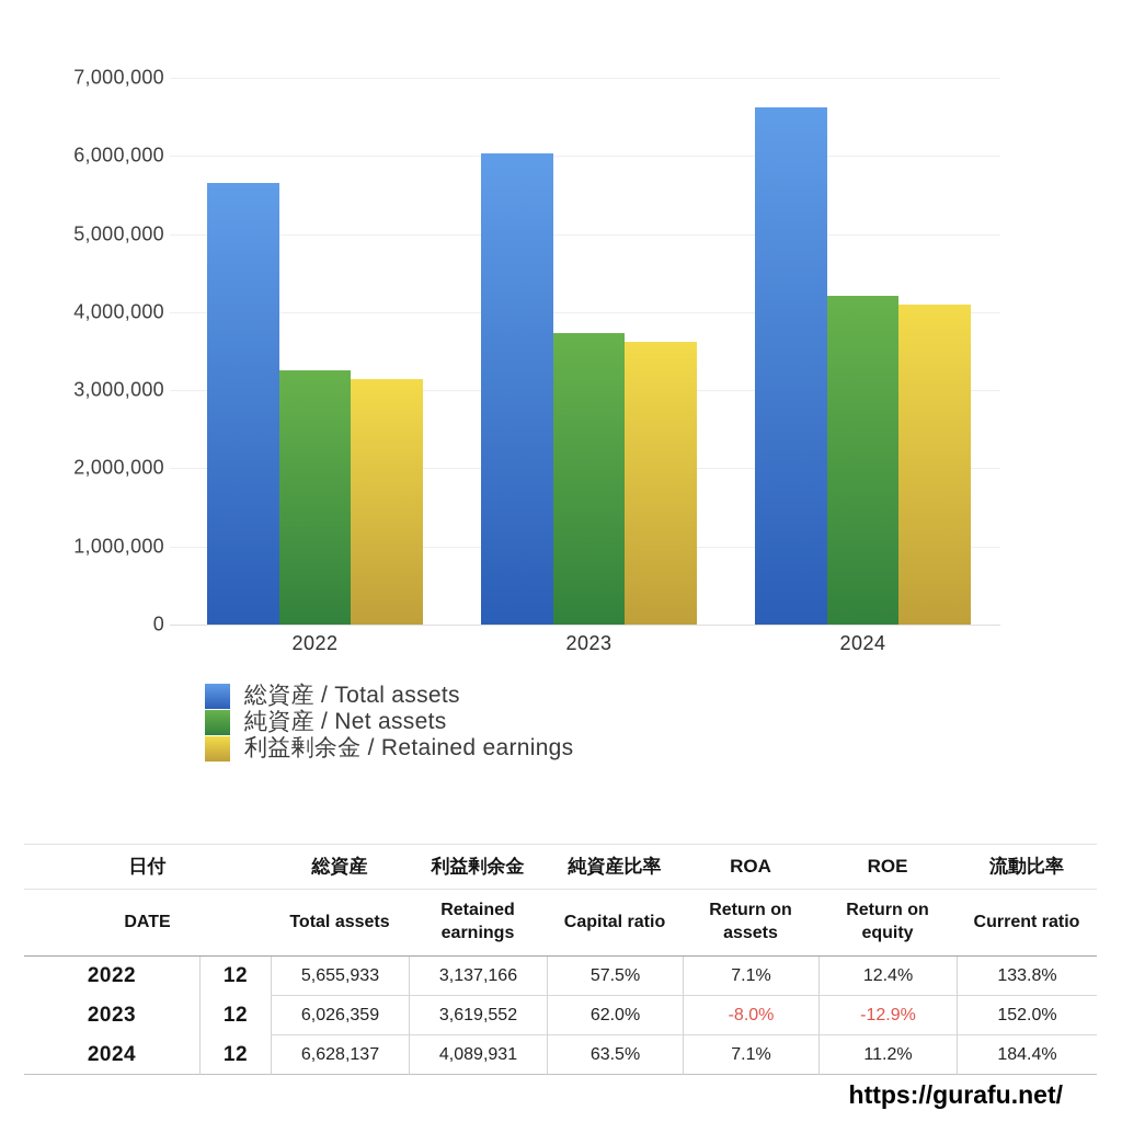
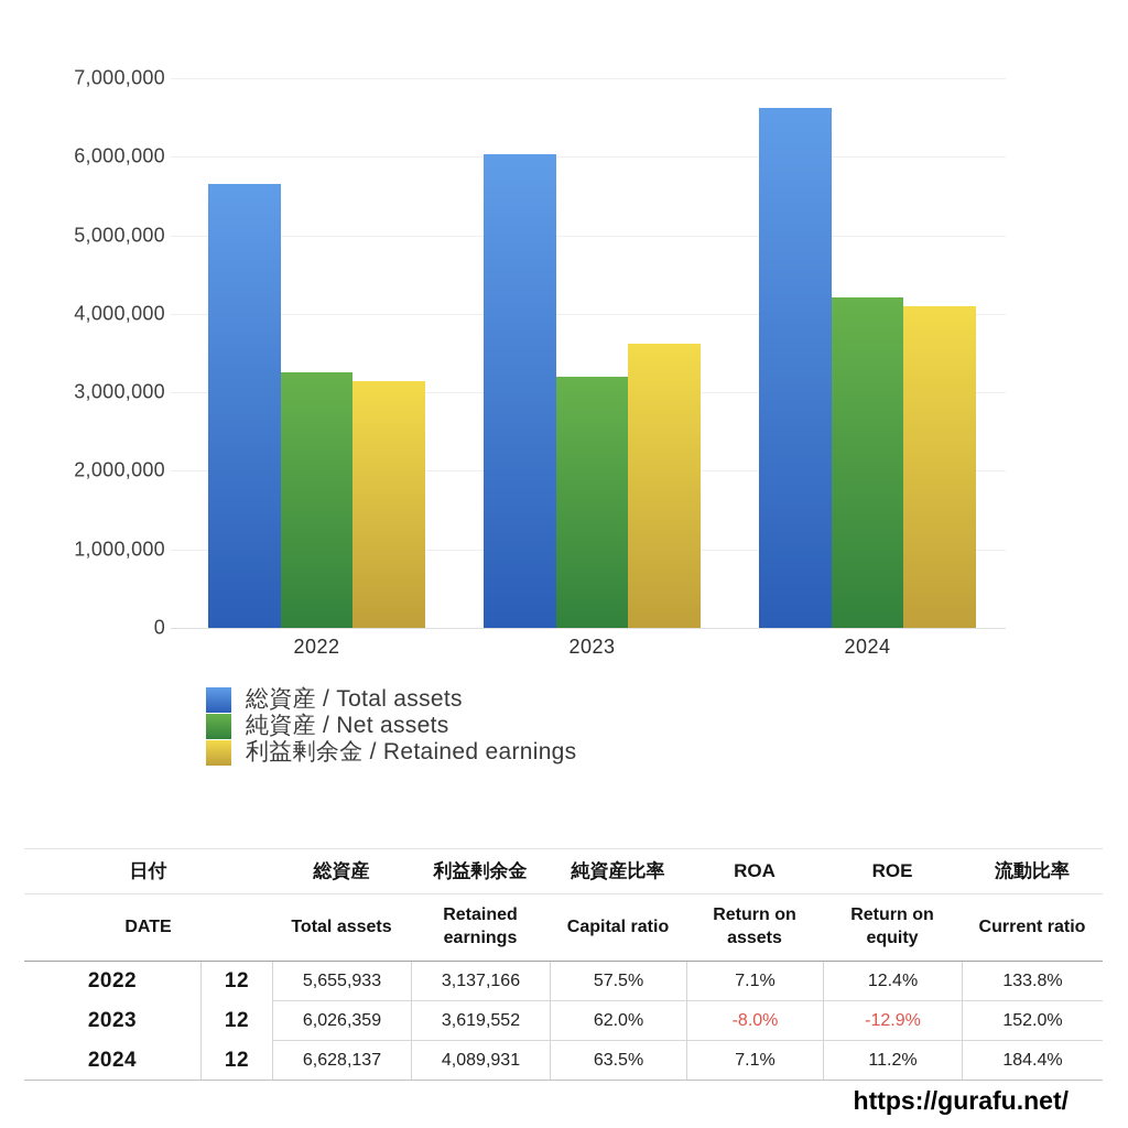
純資産 / Net assets/2023: 3700000 -> 3200000
